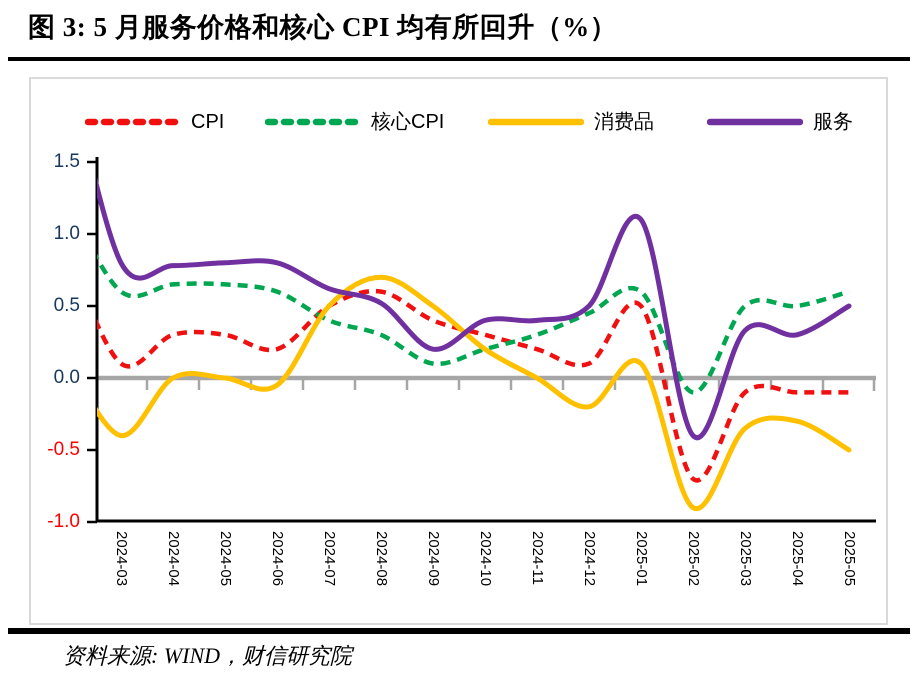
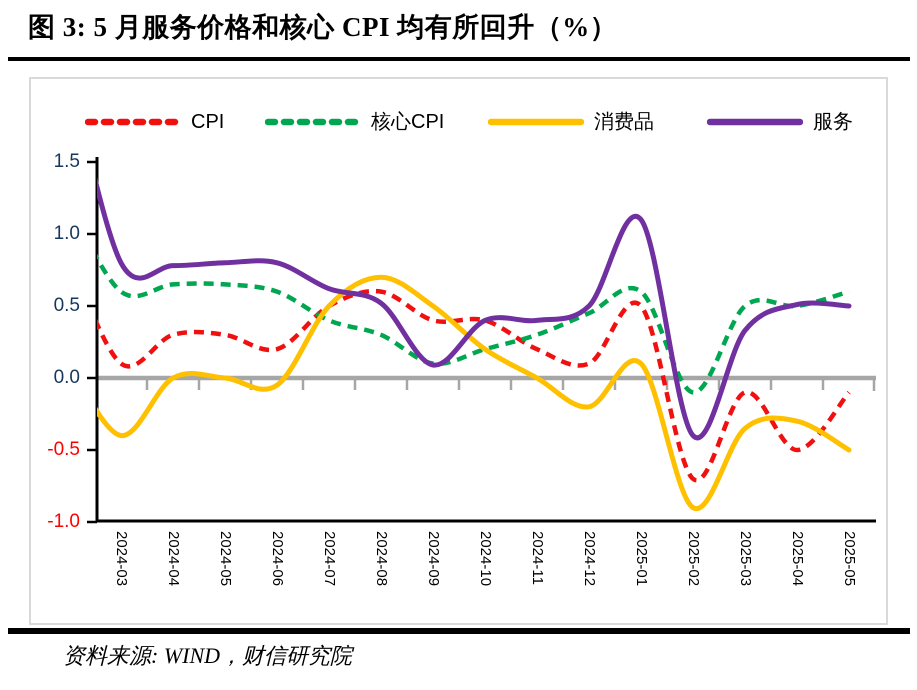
服务/2024-09: 0.20 -> 0.09
CPI/2024-10: 0.3 -> 0.4
CPI/2025-04: -0.1 -> -0.5
服务/2025-04: 0.30 -> 0.51
